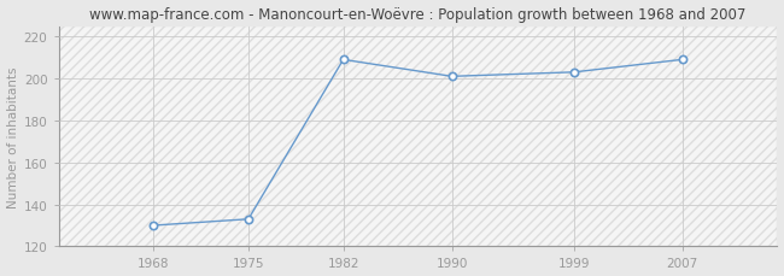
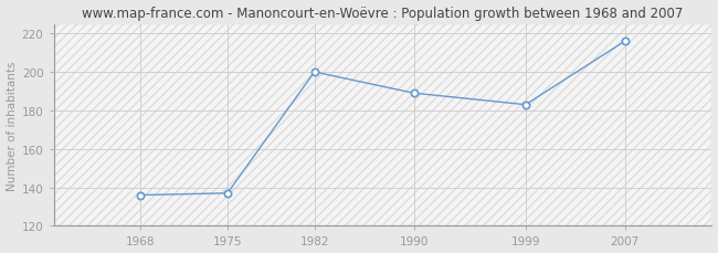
1968: 130 -> 136
1975: 133 -> 137
1982: 209 -> 200
1990: 201 -> 189
1999: 203 -> 183
2007: 209 -> 216
